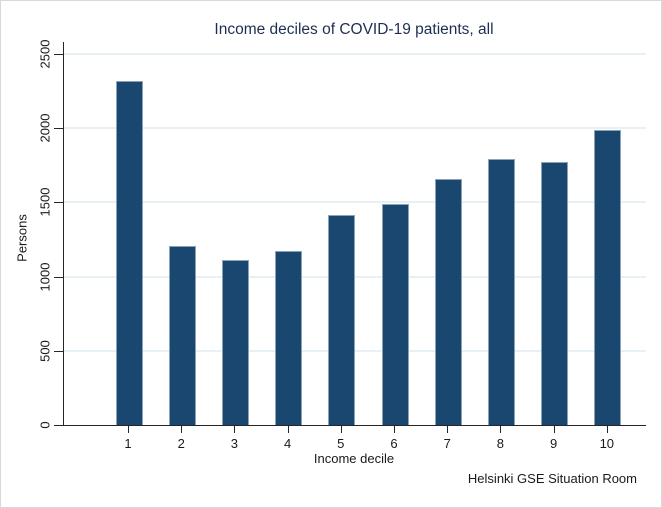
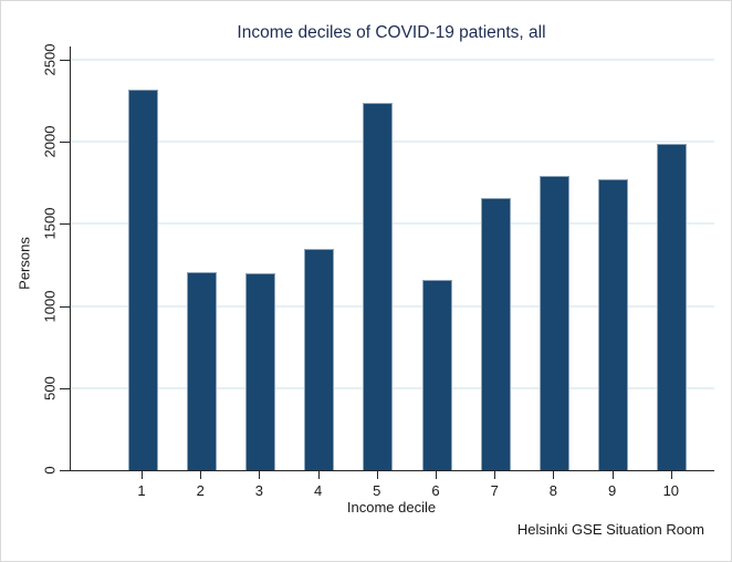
3: 1110 -> 1200
4: 1170 -> 1350
5: 1420 -> 2240
6: 1490 -> 1160
